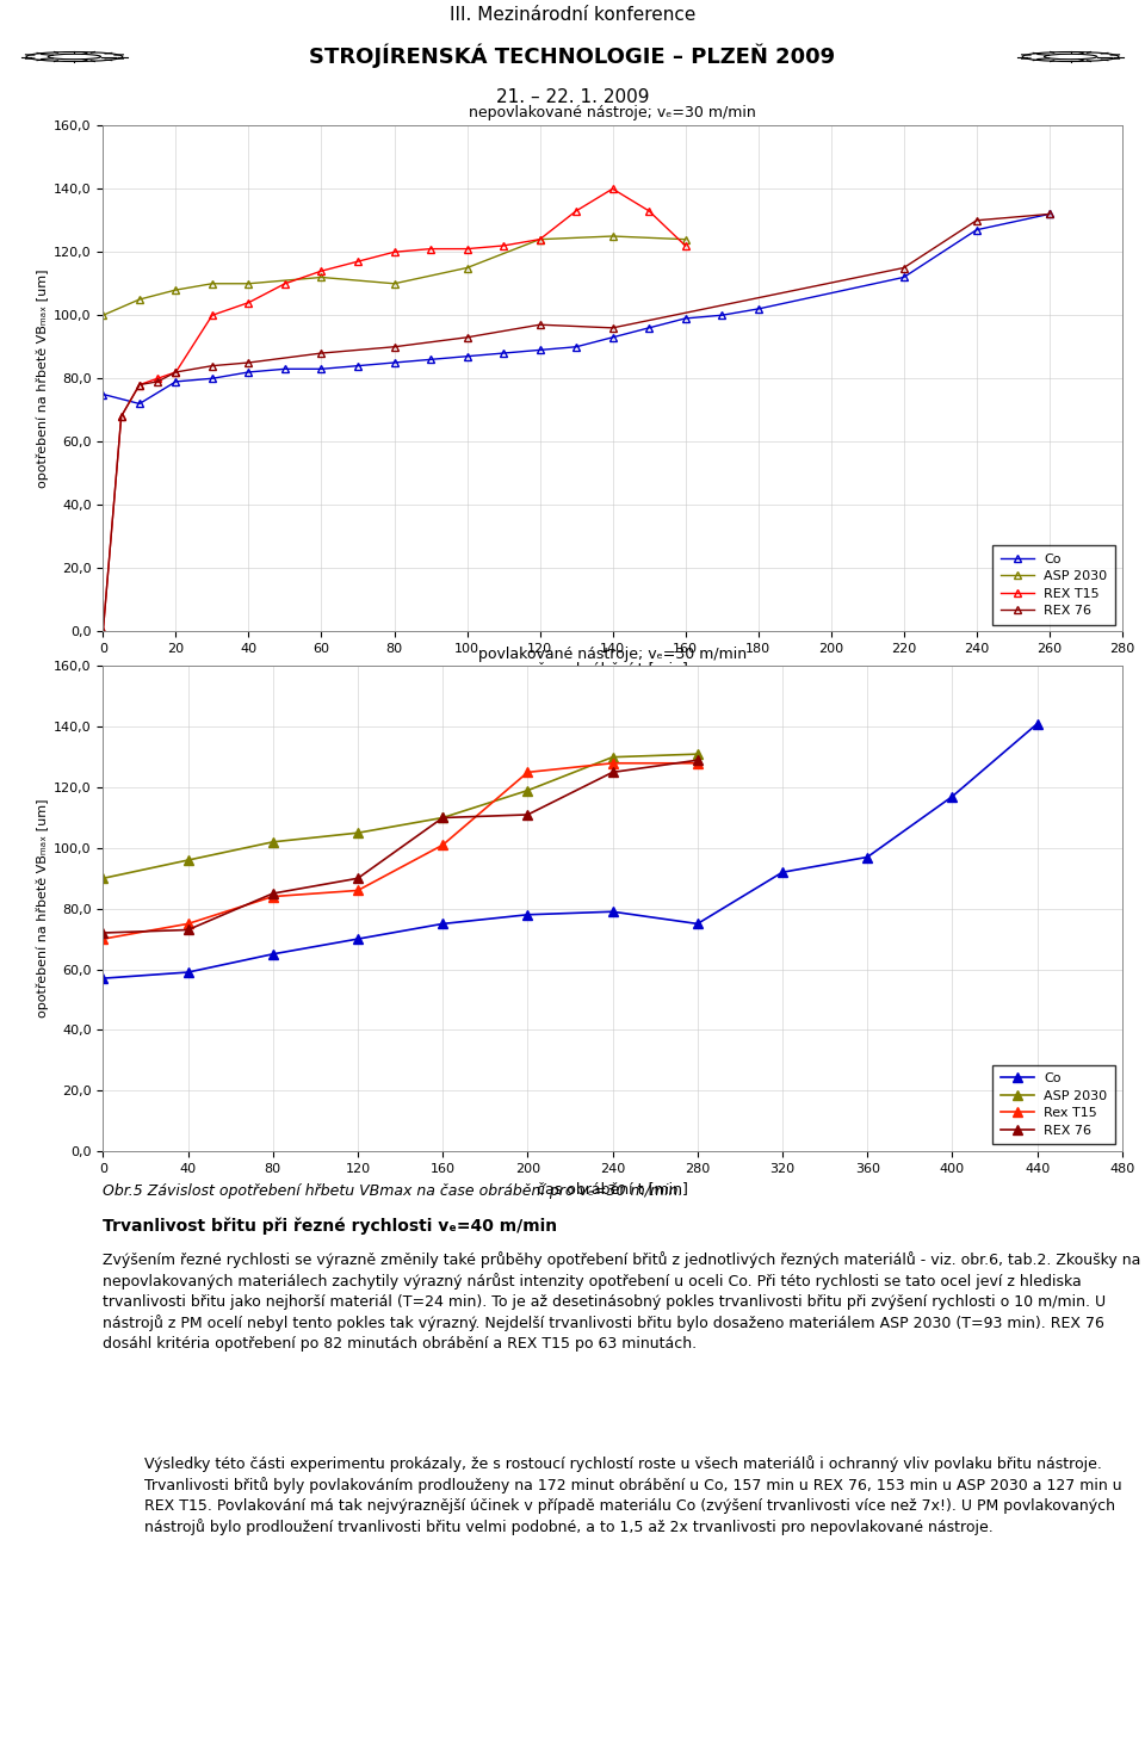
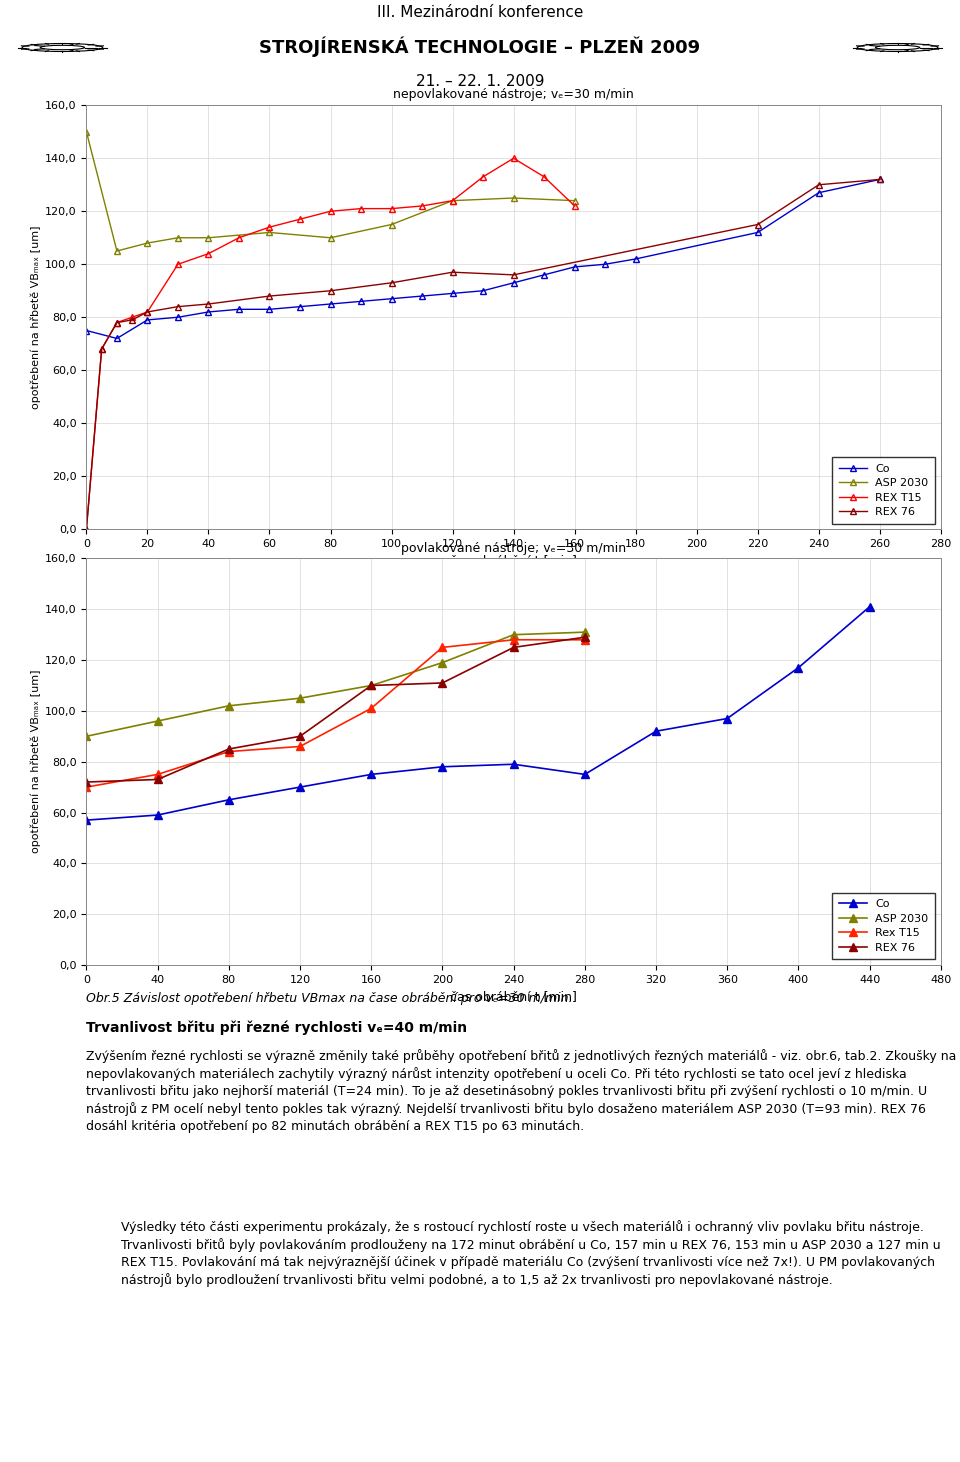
nepovlakované nástroje; vₑ=30 m/min/ASP 2030/0: 100 -> 150
